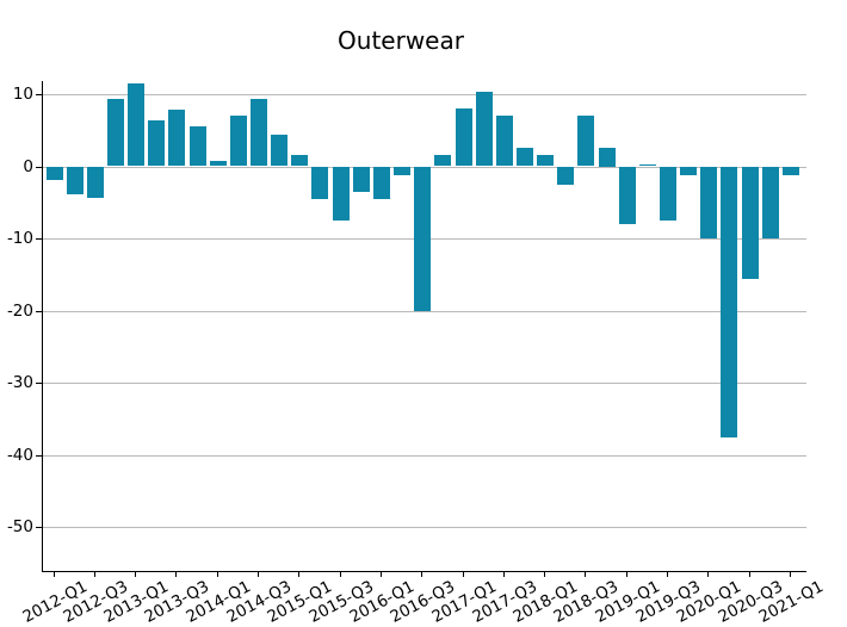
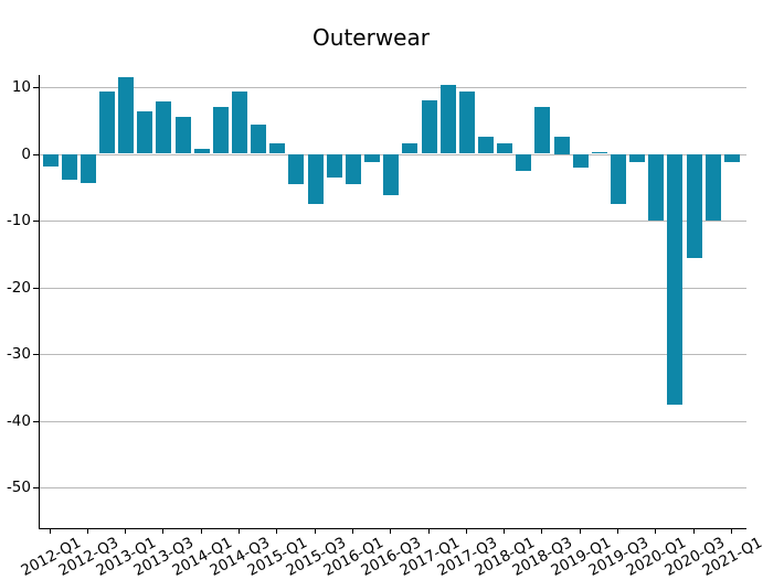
2016-Q3: -20 -> -6
2017-Q3: 7 -> 9
2019-Q1: -8 -> -2
